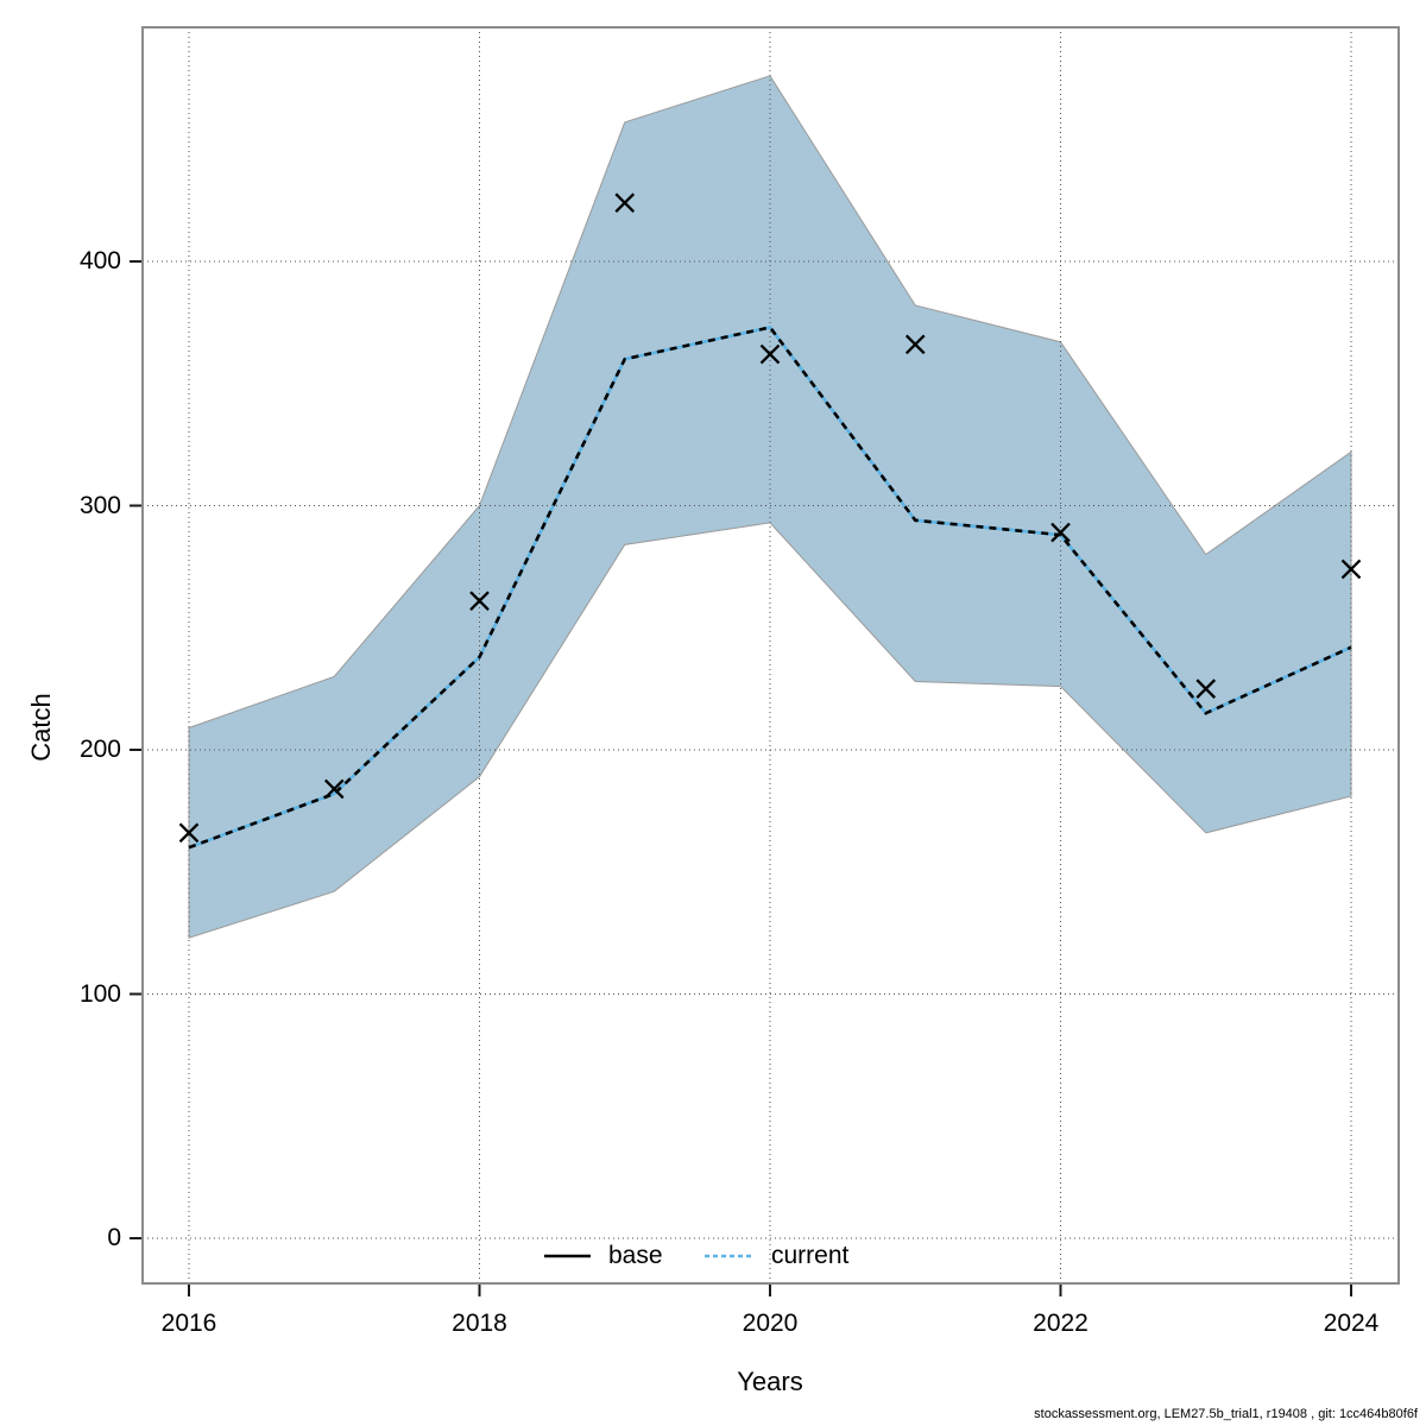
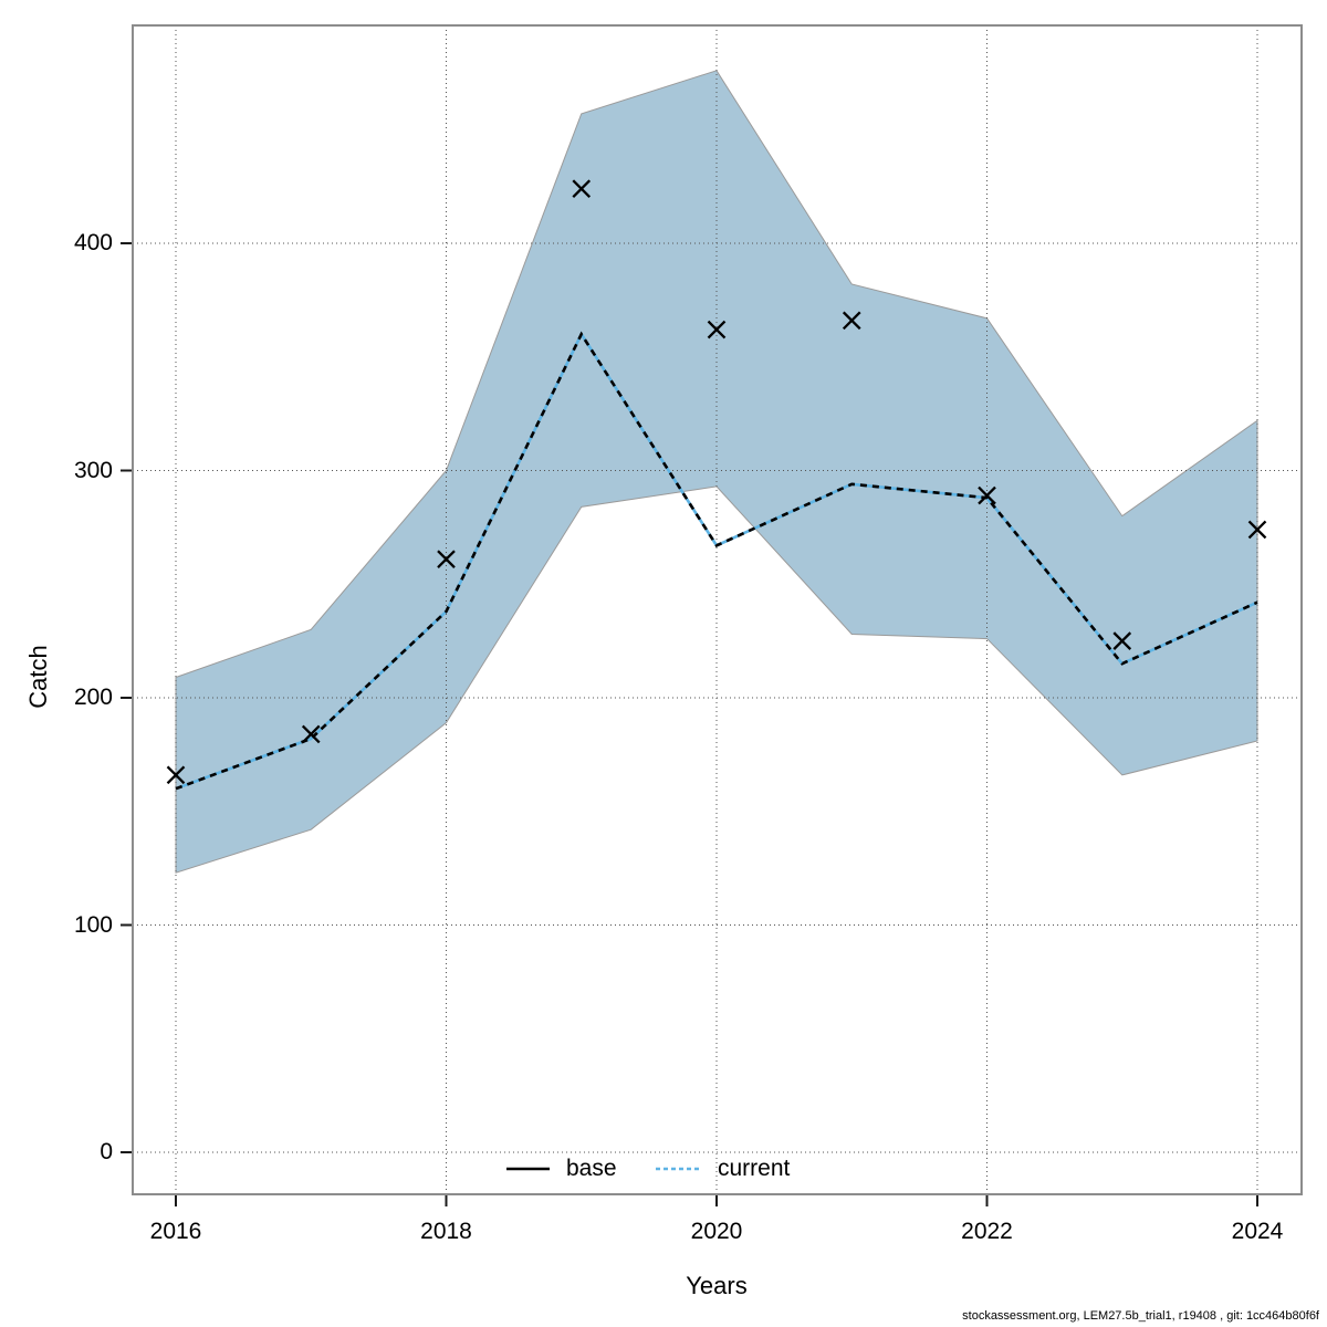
base/2020: 373 -> 411
current/2020: 373 -> 267
base/2024: 242 -> 267
